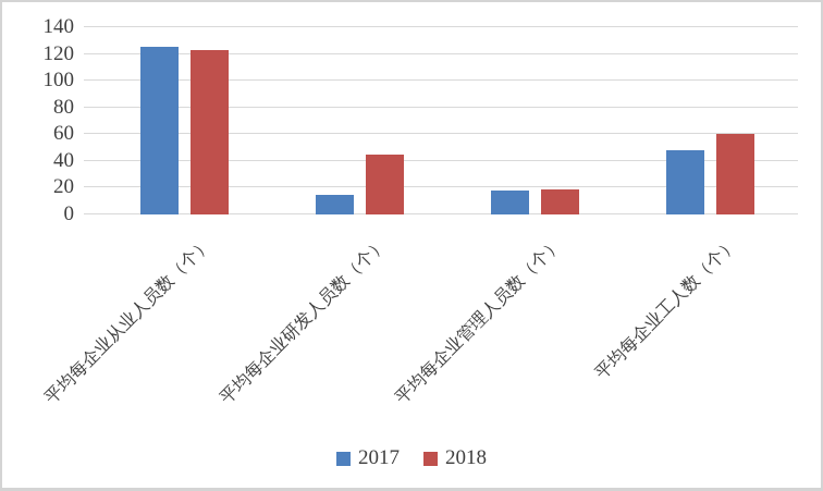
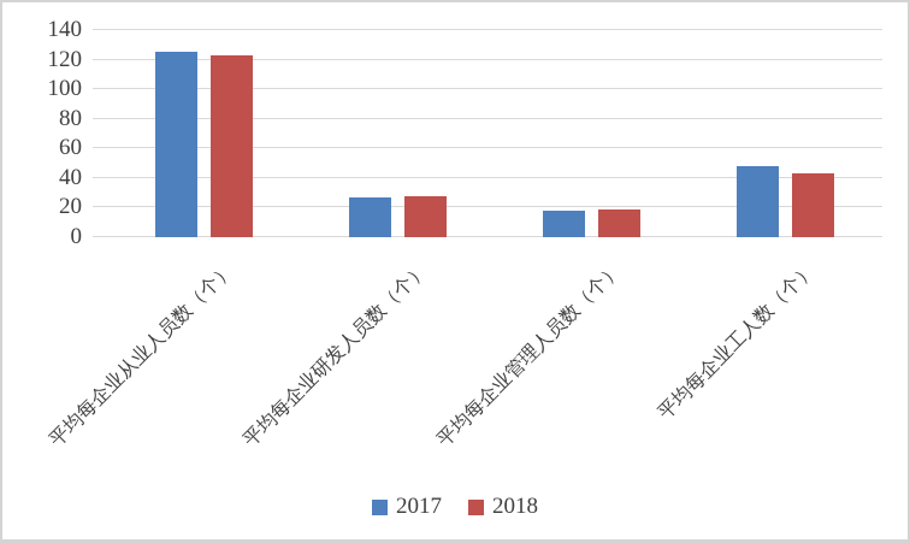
2017/平均每企业研发人员数（个）: 15 -> 27
2018/平均每企业研发人员数（个）: 45 -> 28
2018/平均每企业工人数（个）: 60 -> 43
